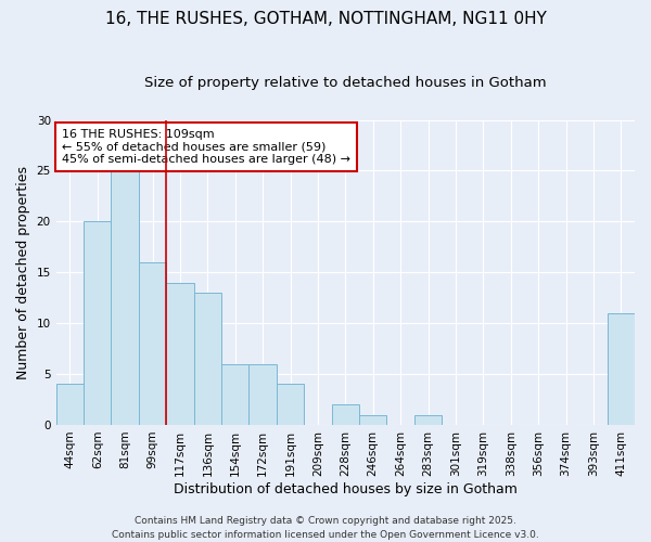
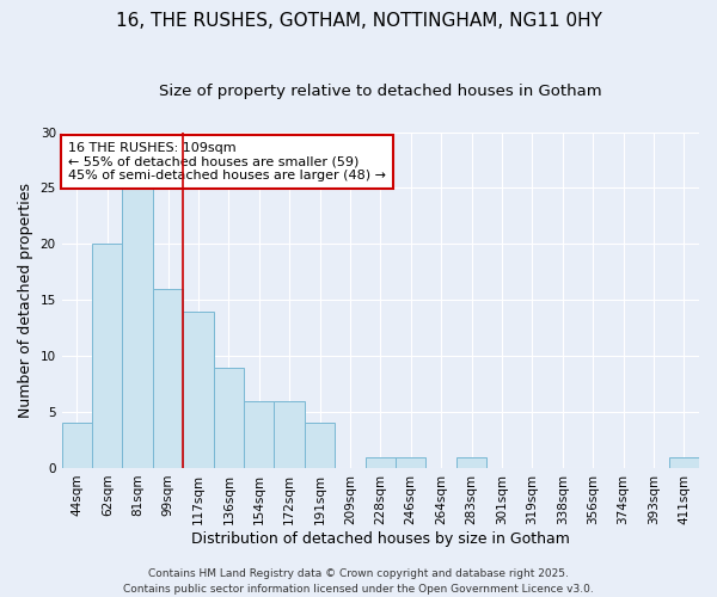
136sqm: 13 -> 9
228sqm: 2 -> 1
411sqm: 11 -> 1
